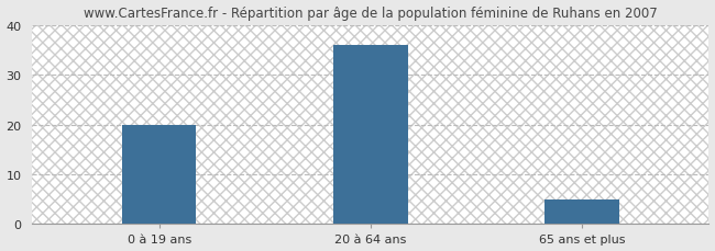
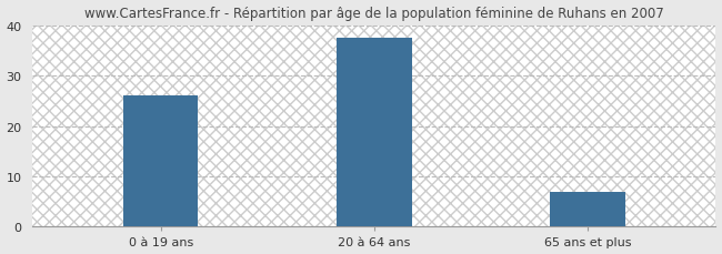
0 à 19 ans: 20.0 -> 26.0
20 à 64 ans: 36.0 -> 37.5
65 ans et plus: 5.0 -> 7.0
